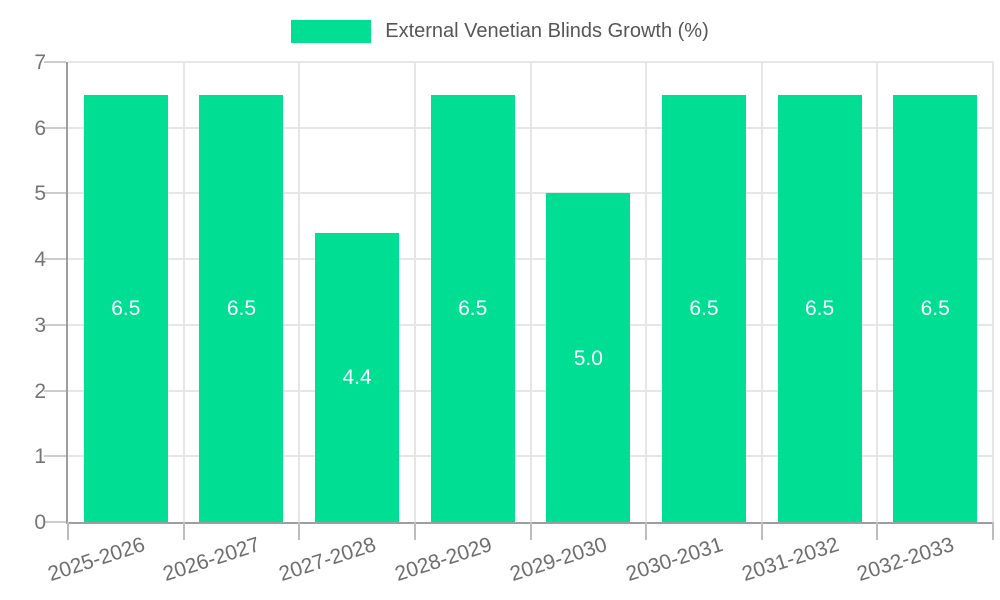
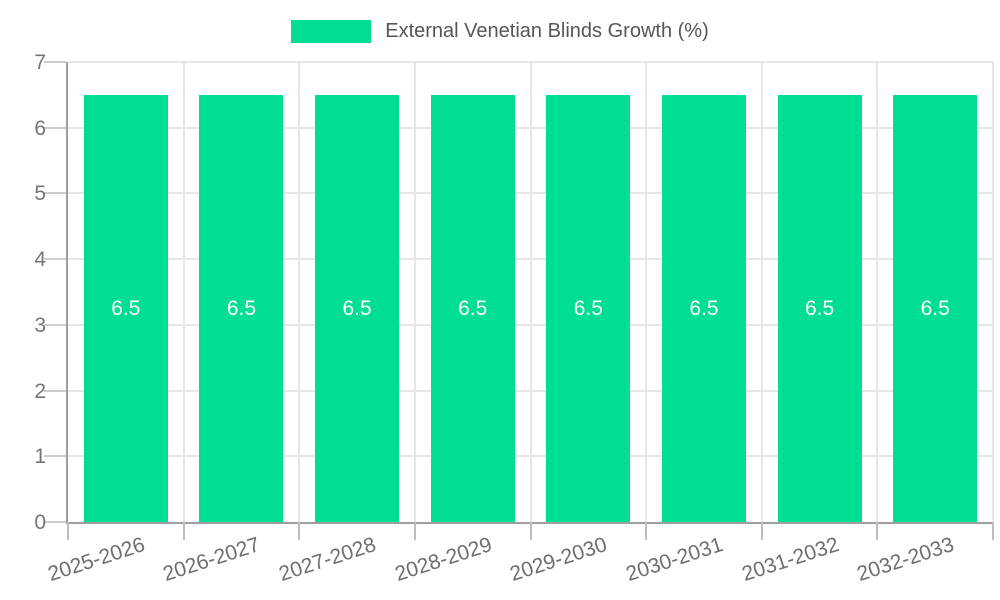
2027-2028: 4.4 -> 6.5
2029-2030: 5.0 -> 6.5
